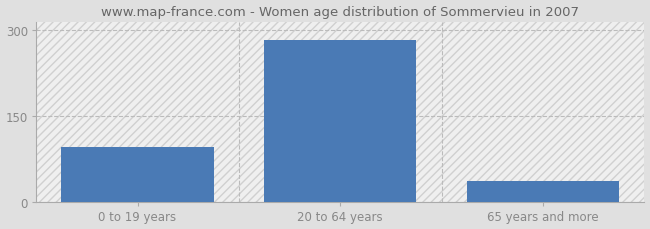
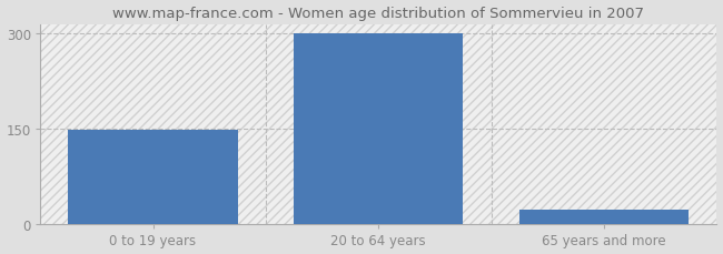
0 to 19 years: 96 -> 148
20 to 64 years: 282 -> 300
65 years and more: 36 -> 22
